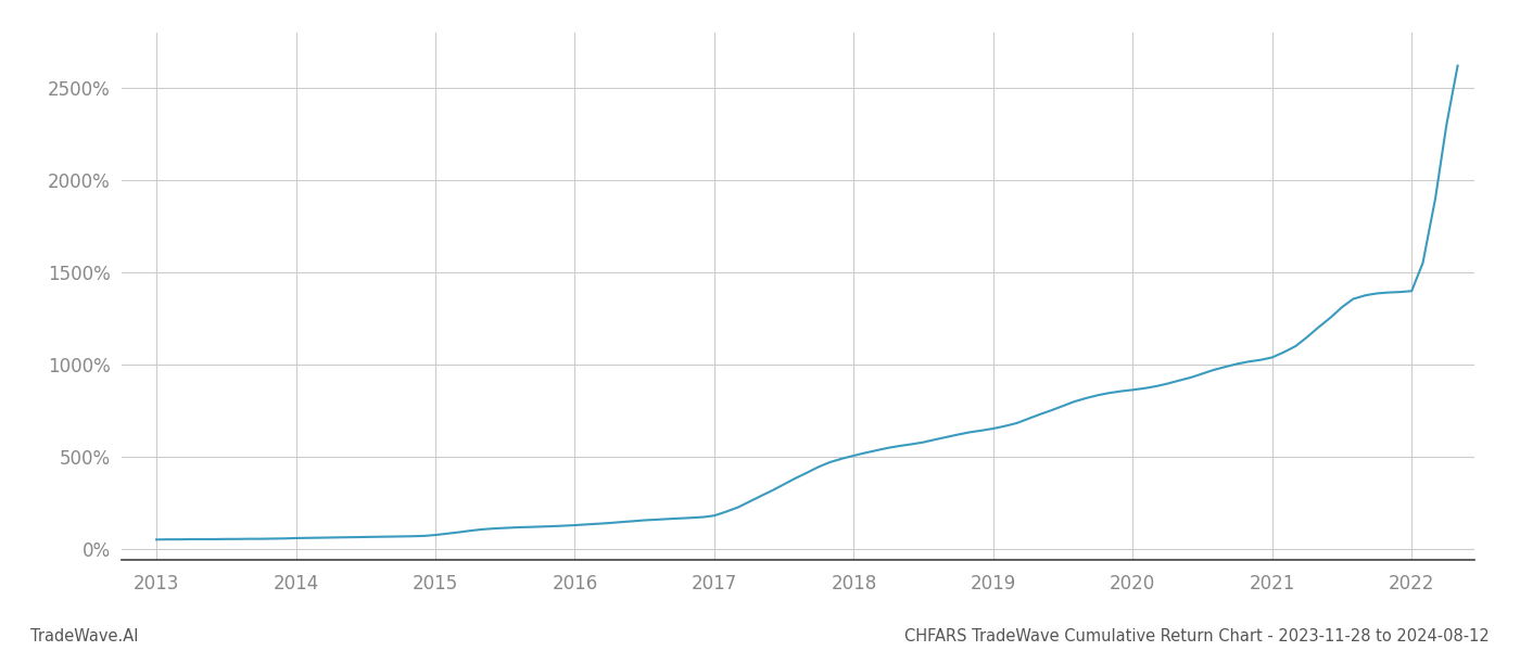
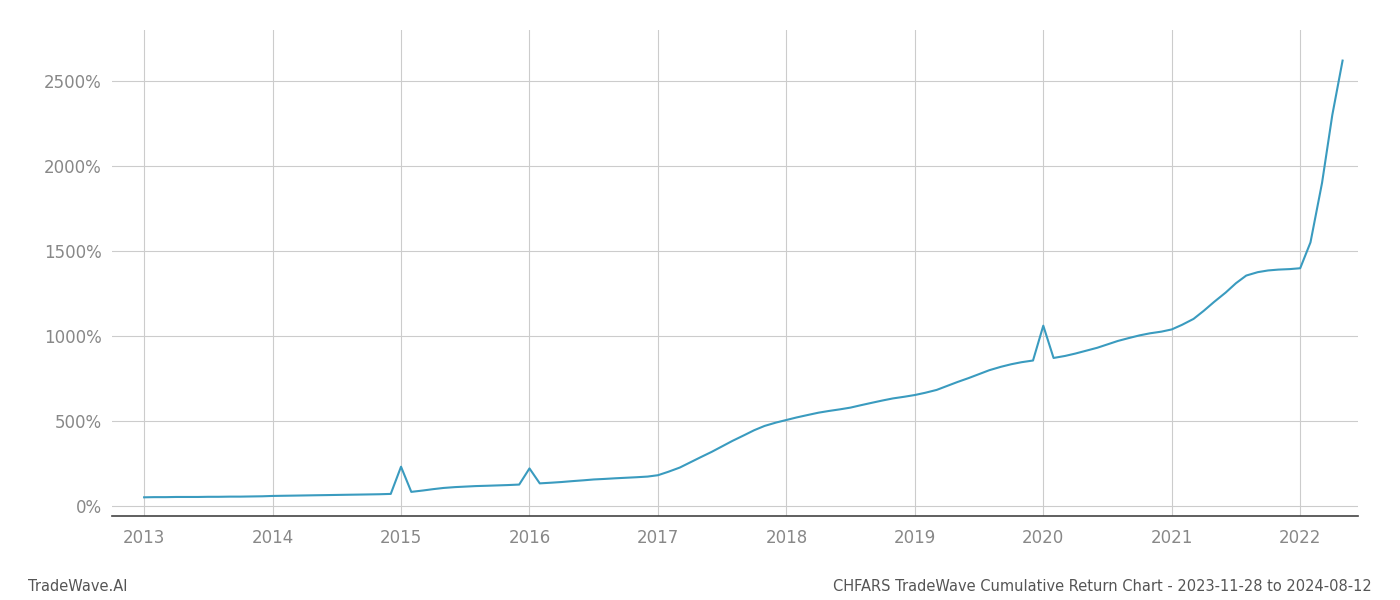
2015: 80% -> 230%
2016: 130% -> 220%
2020: 860% -> 1060%
